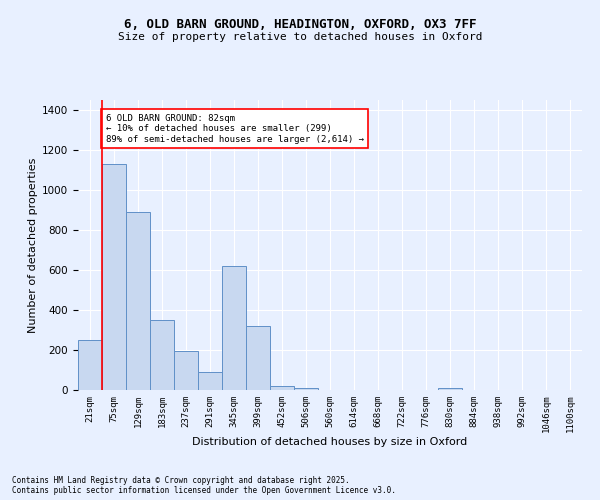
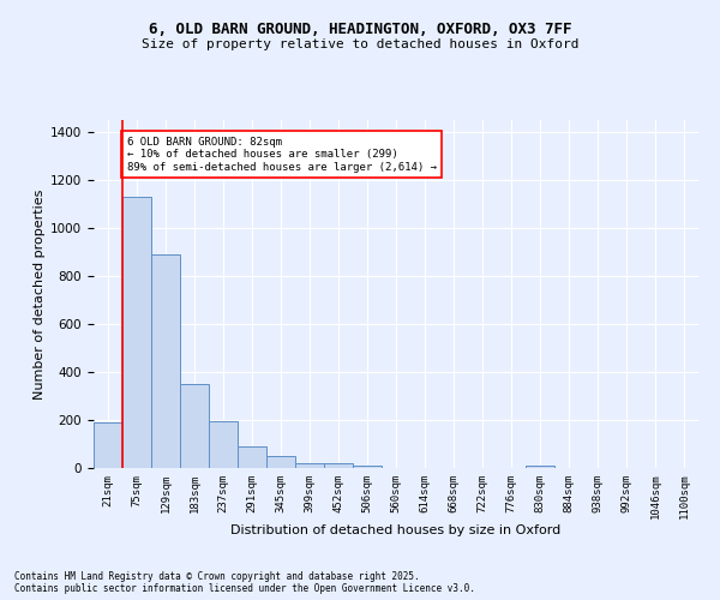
21sqm: 250 -> 190
345sqm: 620 -> 50
399sqm: 320 -> 20
